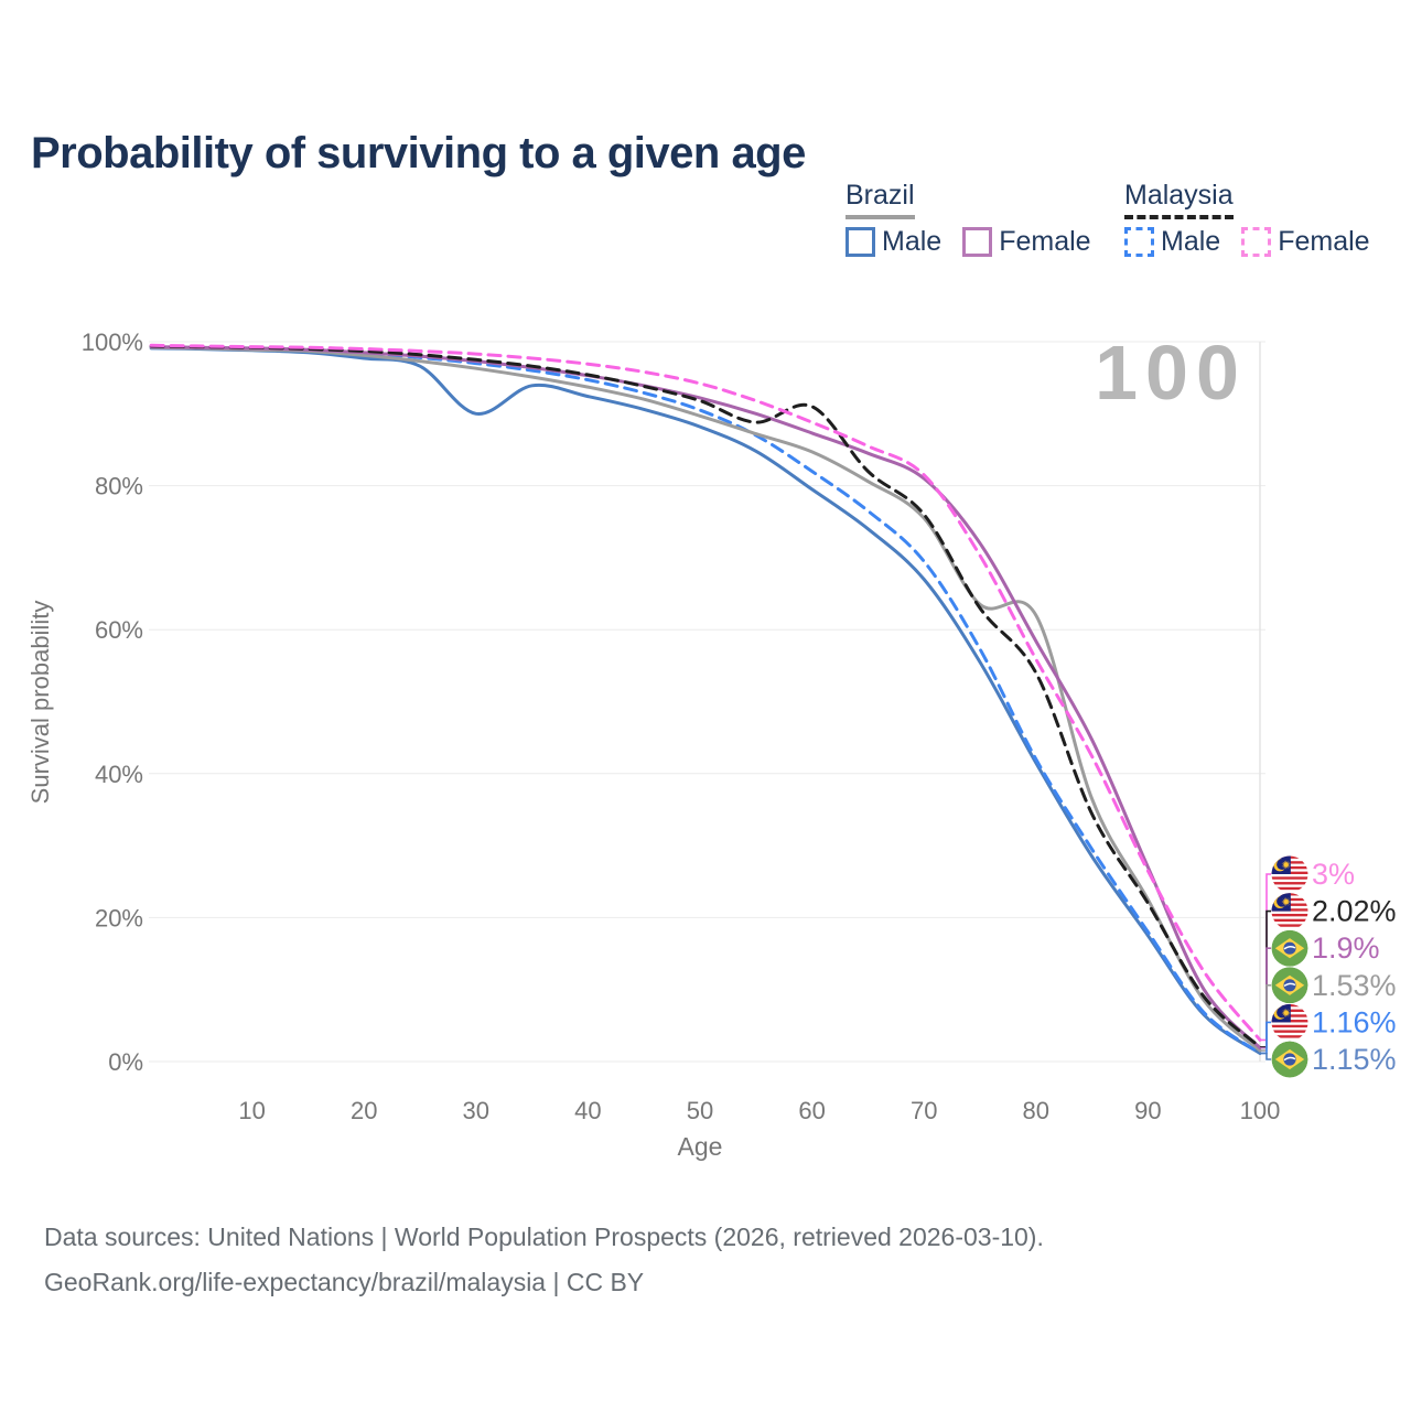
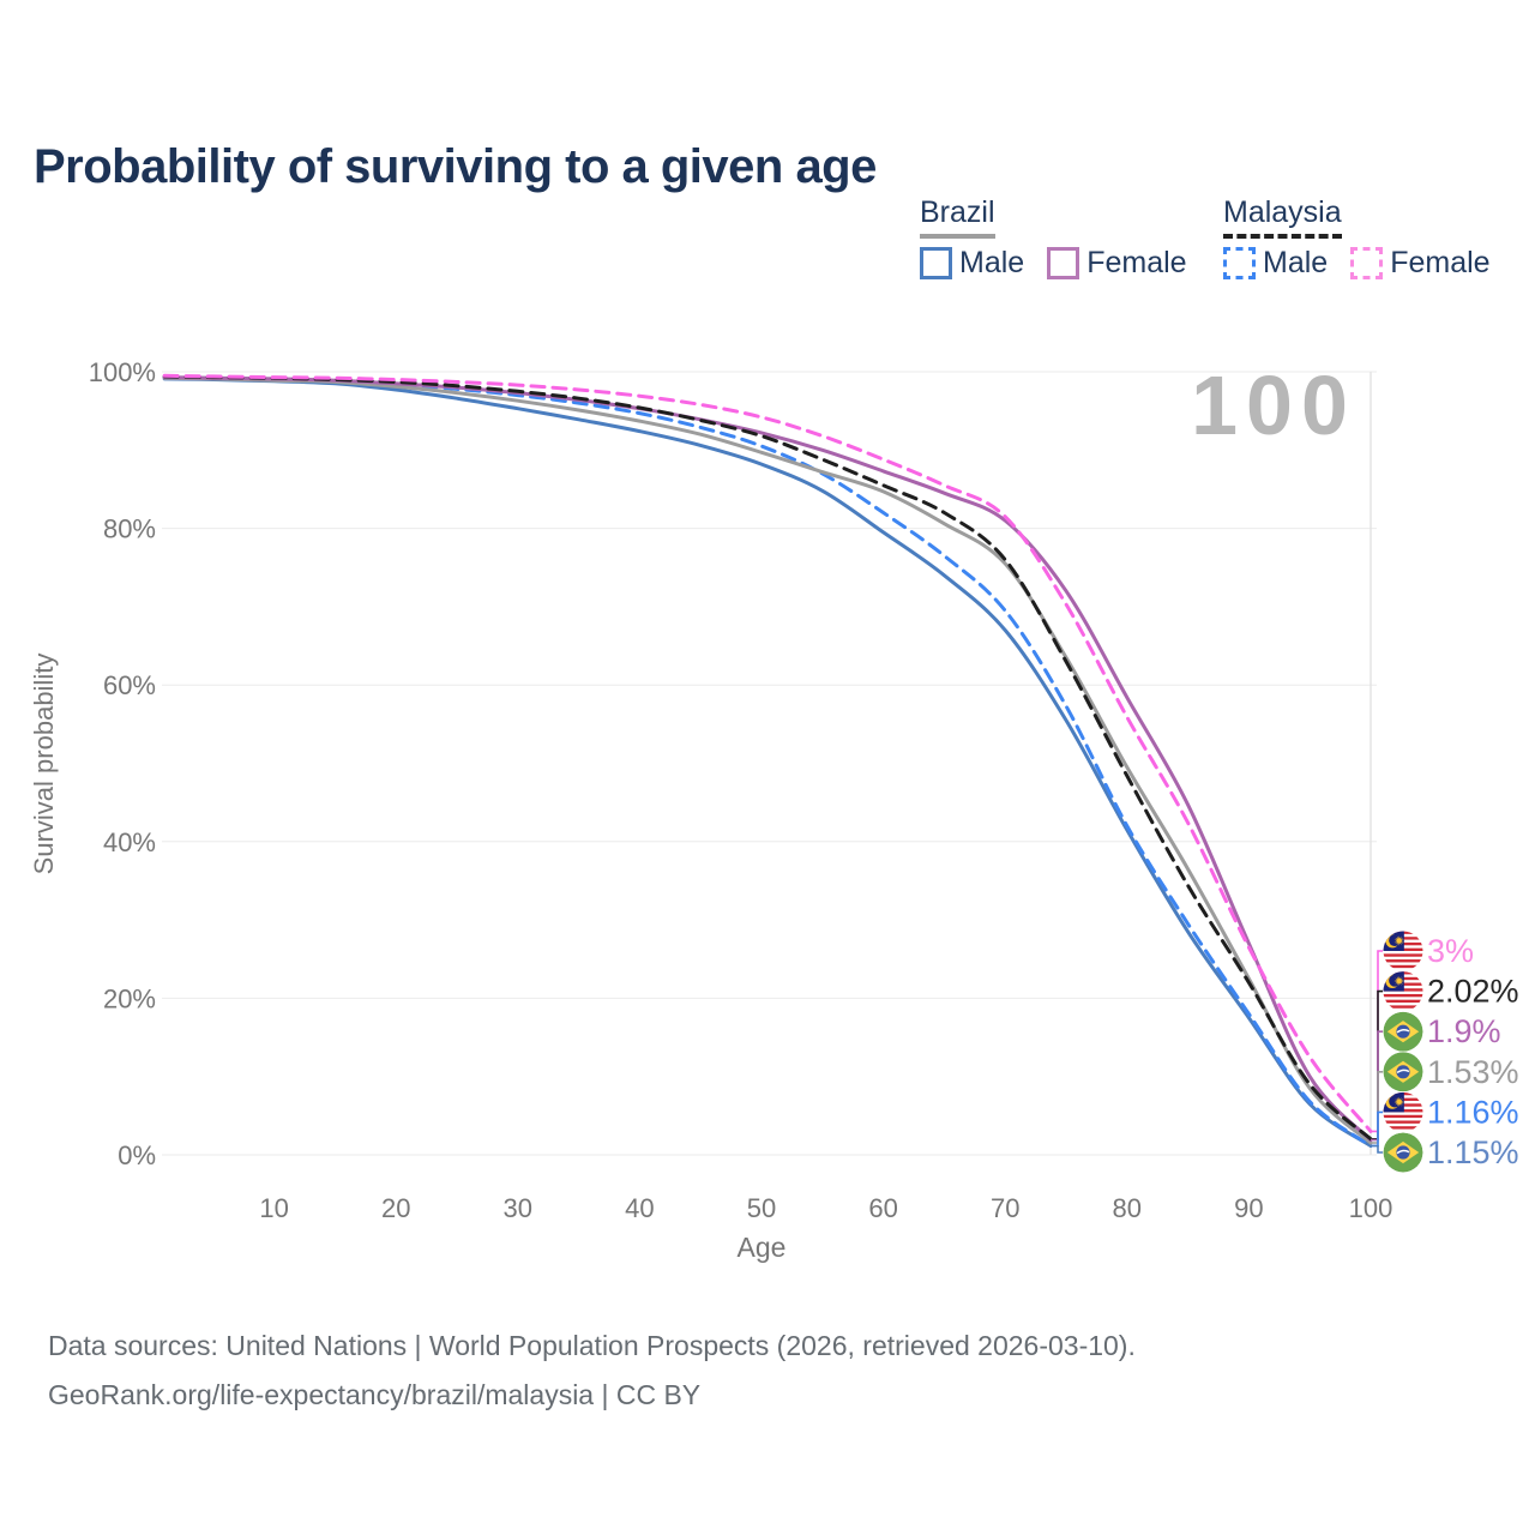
Brazil Male/30: 90% -> 95%
Malaysia/60: 91% -> 86%
Malaysia/80: 54% -> 48%
Brazil/80: 62% -> 50%
